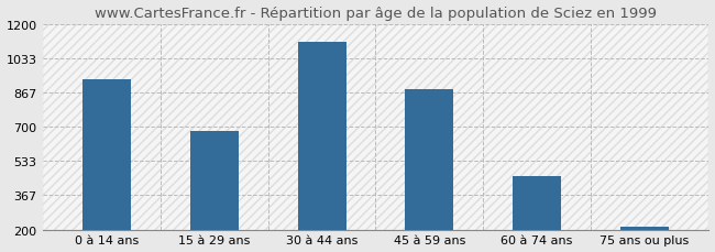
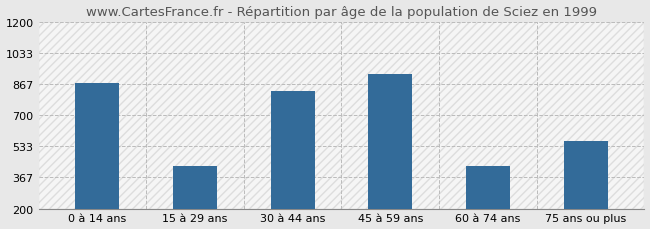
0 à 14 ans: 930 -> 870
15 à 29 ans: 680 -> 430
30 à 44 ans: 1110 -> 830
45 à 59 ans: 880 -> 920
60 à 74 ans: 460 -> 430
75 ans ou plus: 220 -> 560
